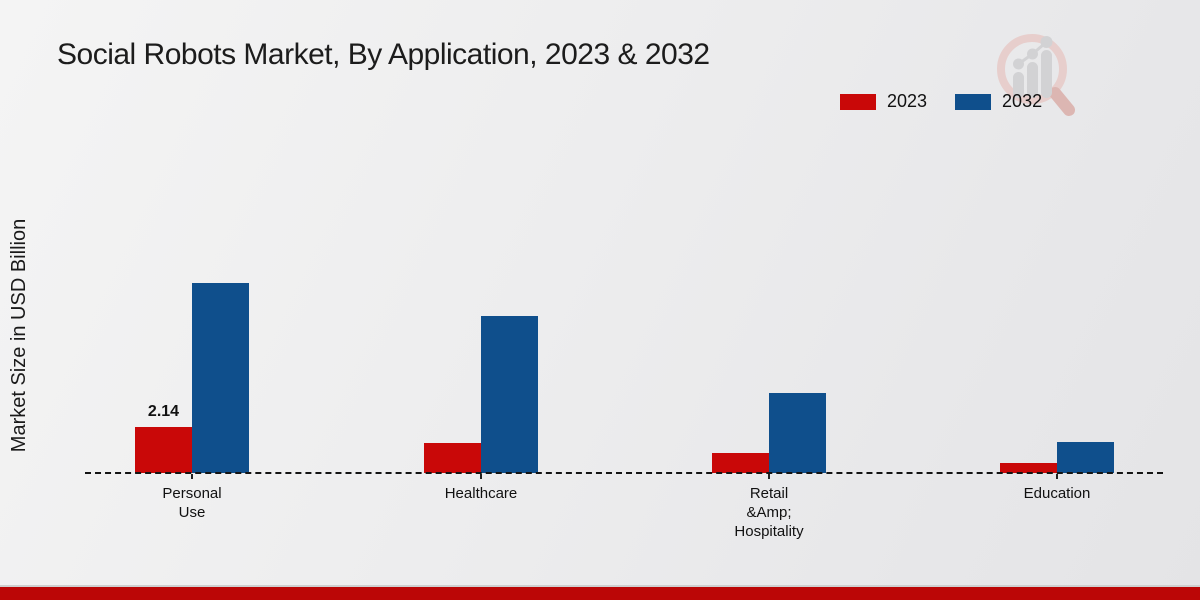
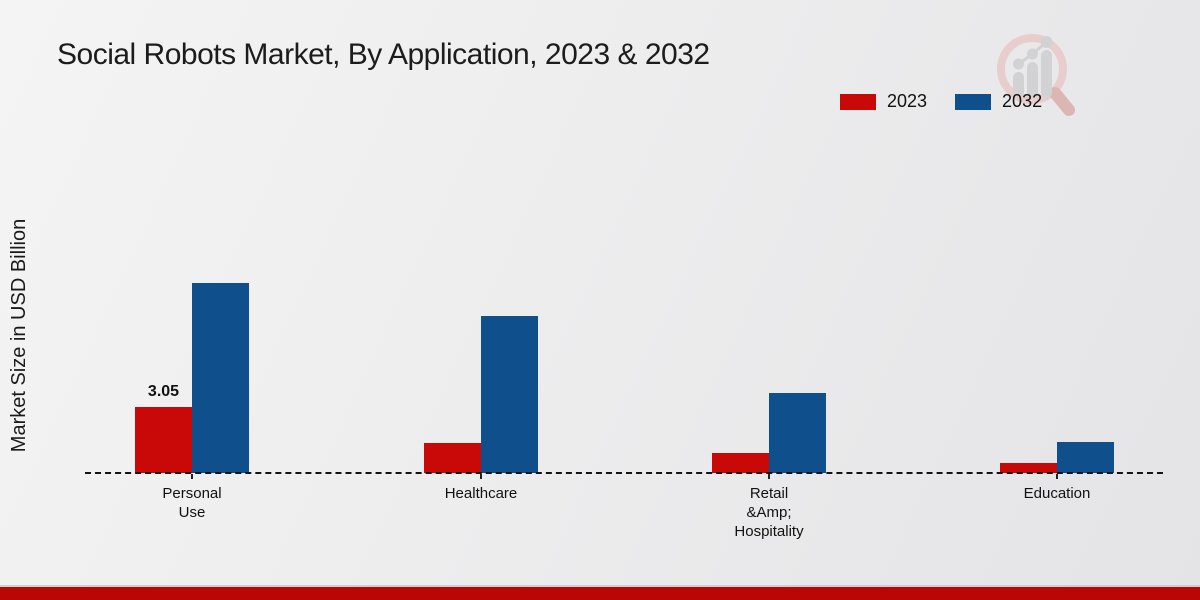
2023/Personal Use: 2.14 -> 3.05
